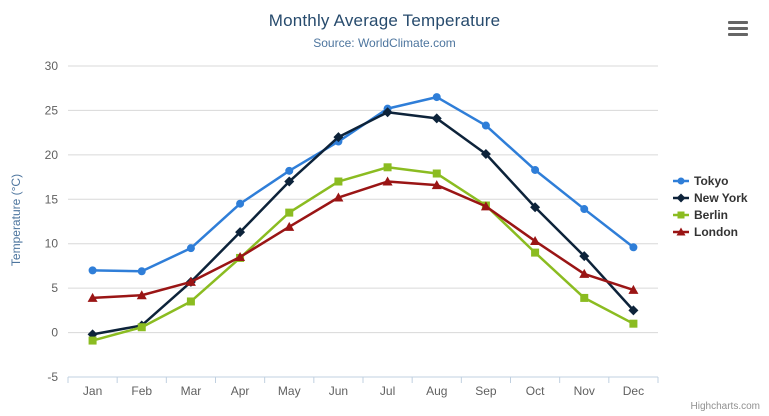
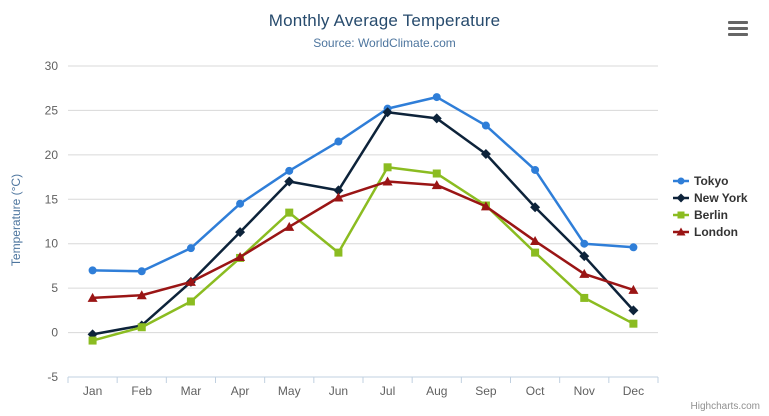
New York/Jun: 22 -> 16
Berlin/Jun: 17 -> 9
Tokyo/Nov: 14 -> 10
